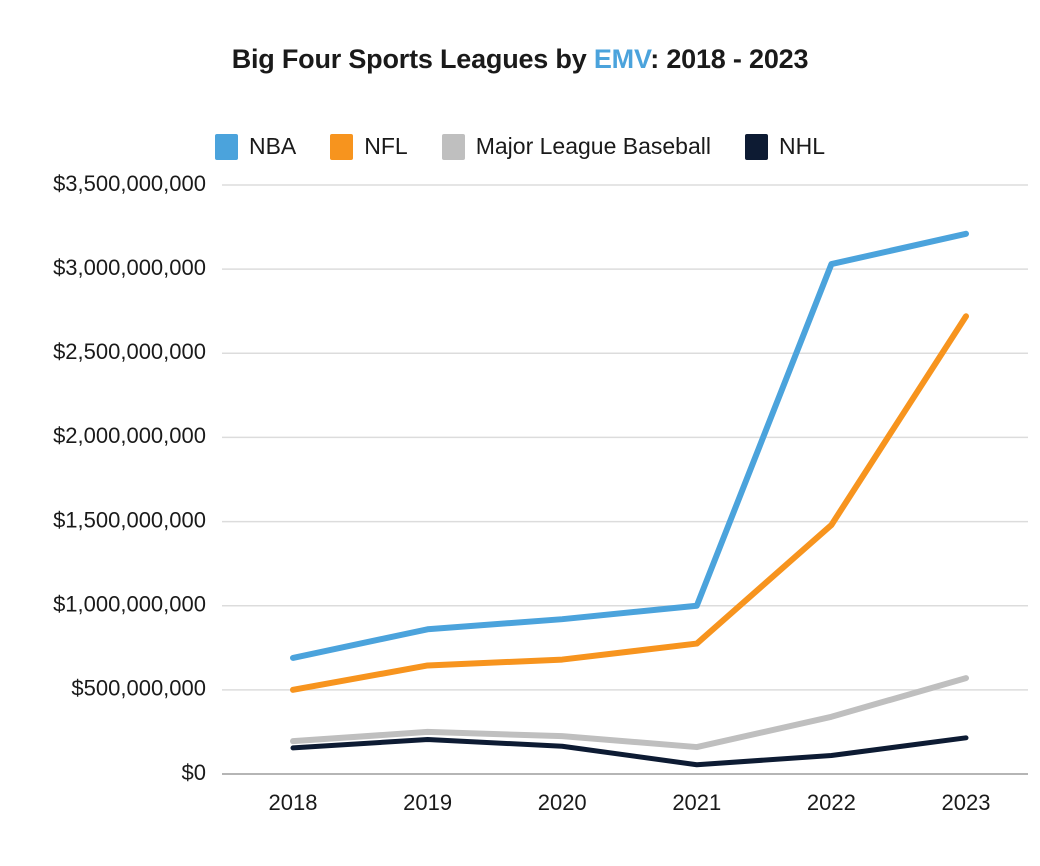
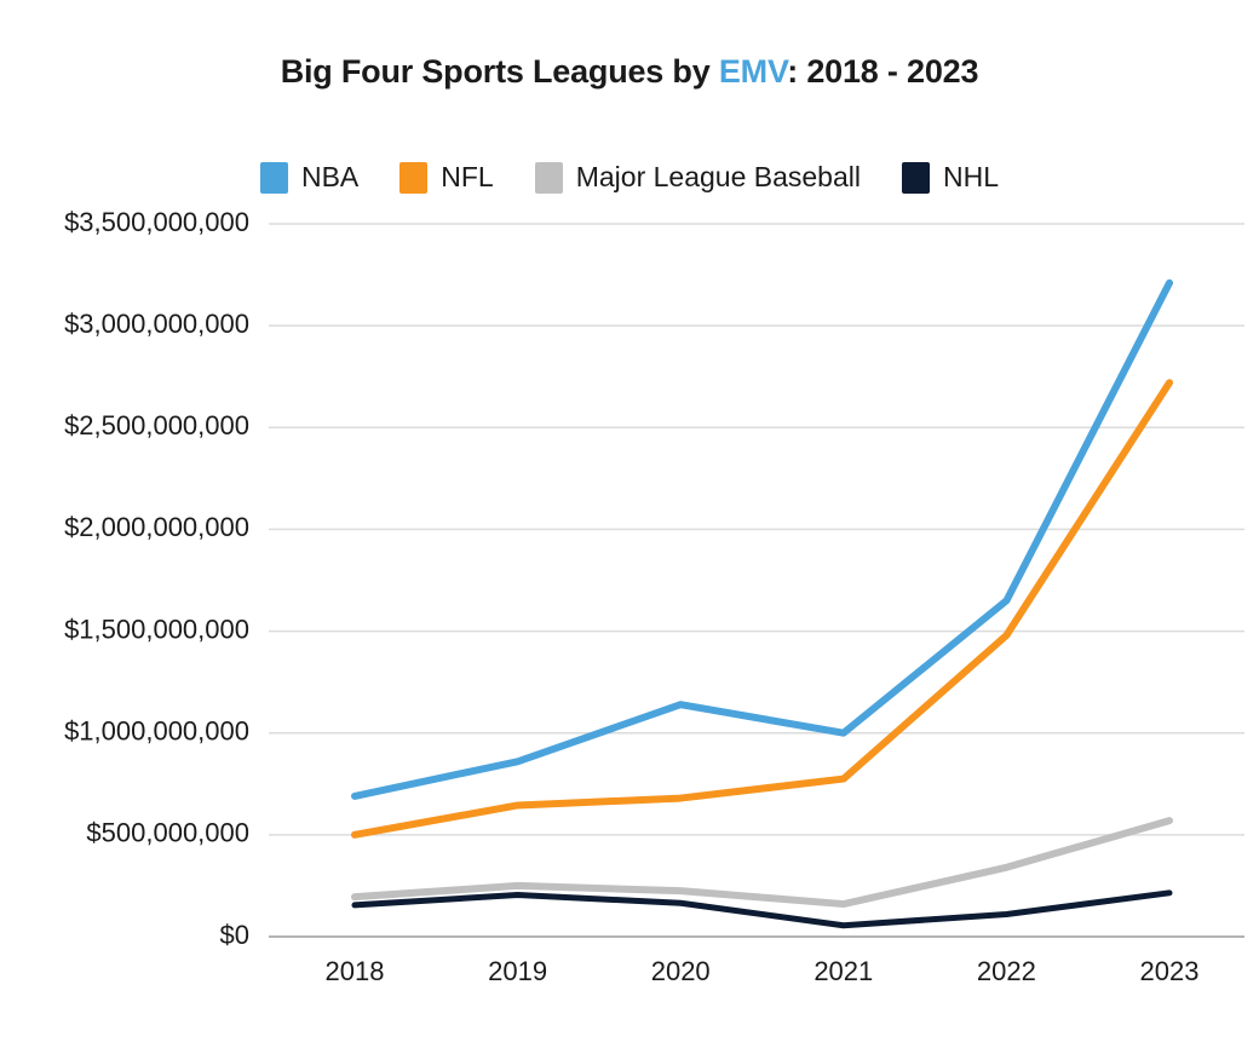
NBA/2020: $920000000 -> $1140000000
NBA/2022: $3030000000 -> $1650000000
